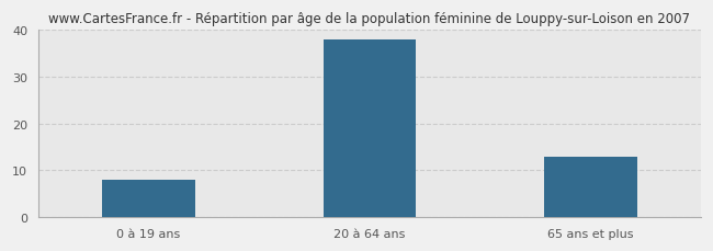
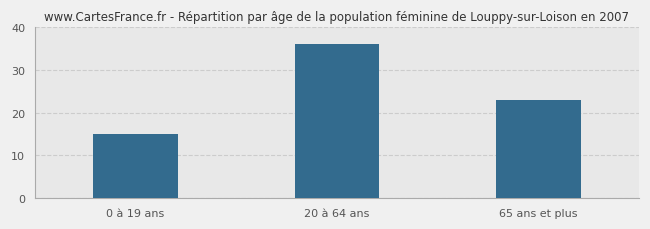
0 à 19 ans: 8 -> 15
20 à 64 ans: 38 -> 36
65 ans et plus: 13 -> 23
